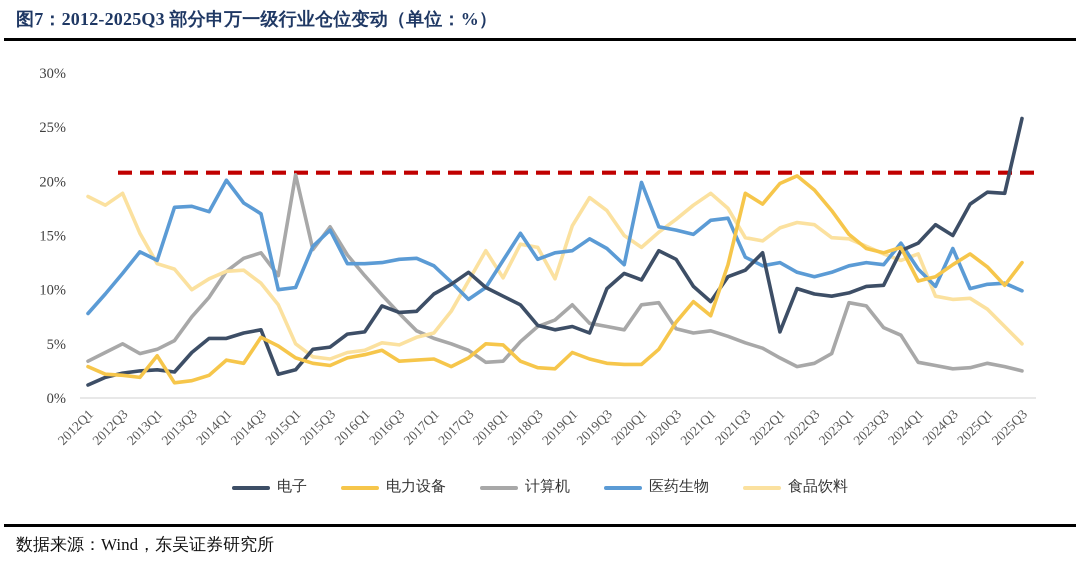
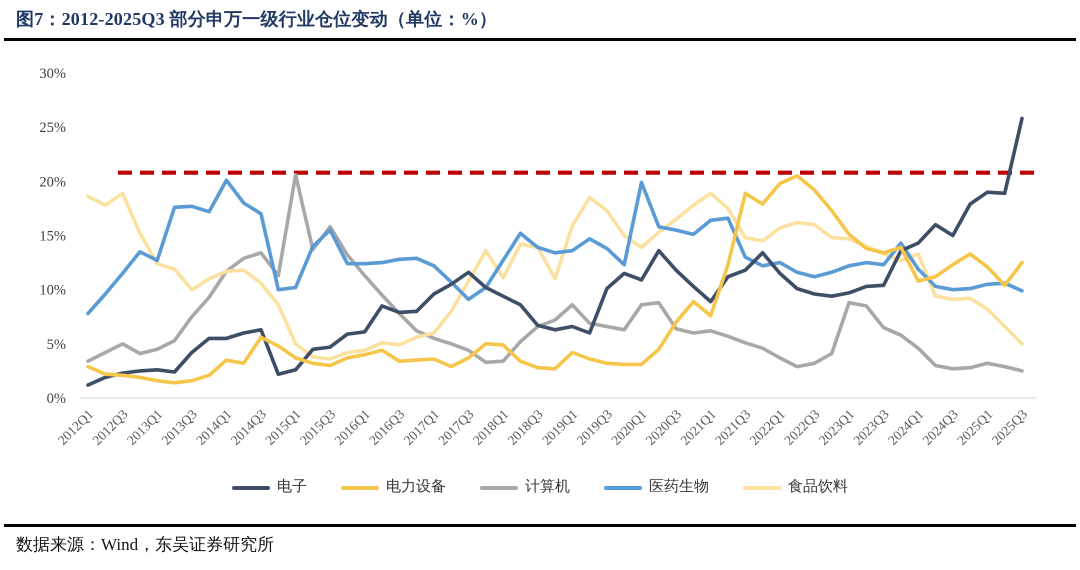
电力设备/2013Q1: 3.9% -> 1.6%
医药生物/2018Q3: 12.8% -> 13.9%
电子/2020Q3: 12.8% -> 11.8%
电子/2022Q1: 6.1% -> 11.5%
计算机/2024Q1: 3.3% -> 4.6%
医药生物/2024Q3: 13.8% -> 10.0%
